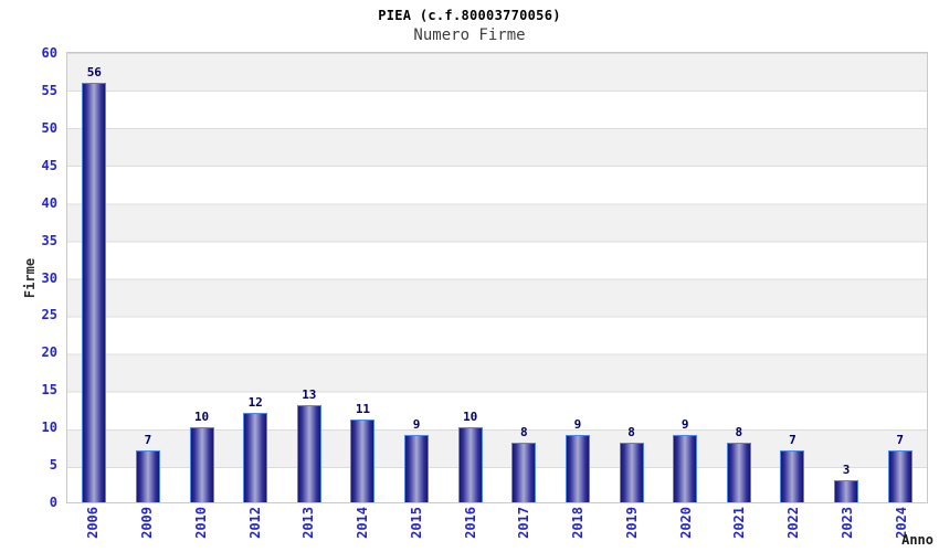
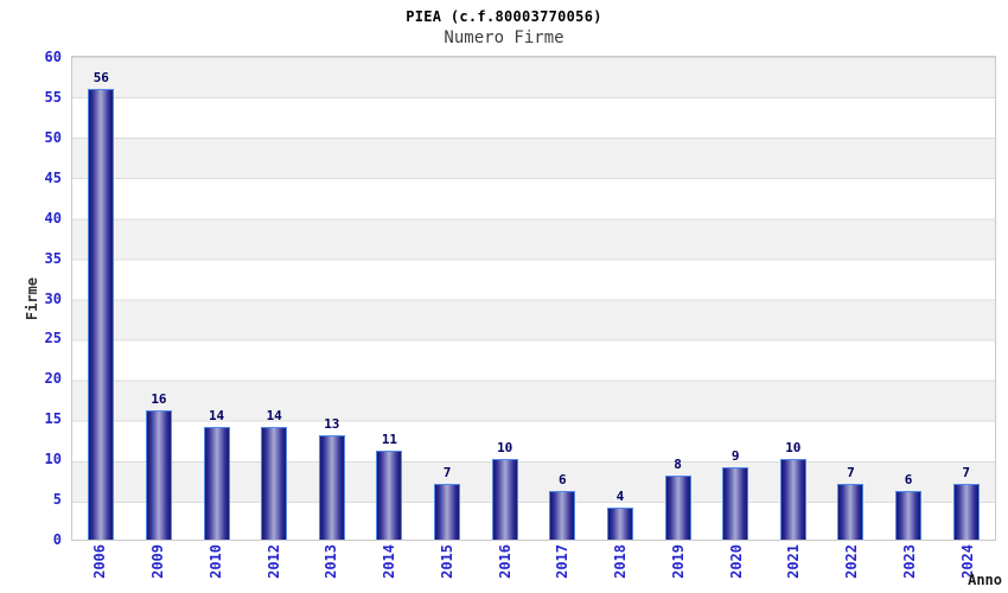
2009: 7 -> 16
2010: 10 -> 14
2012: 12 -> 14
2015: 9 -> 7
2017: 8 -> 6
2018: 9 -> 4
2021: 8 -> 10
2023: 3 -> 6
